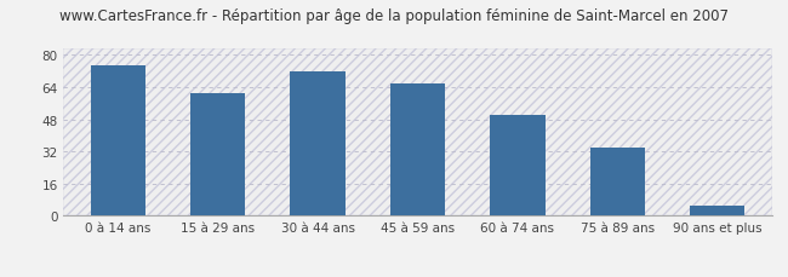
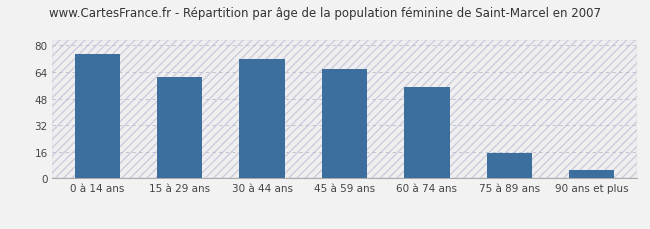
60 à 74 ans: 50 -> 55
75 à 89 ans: 34 -> 15
